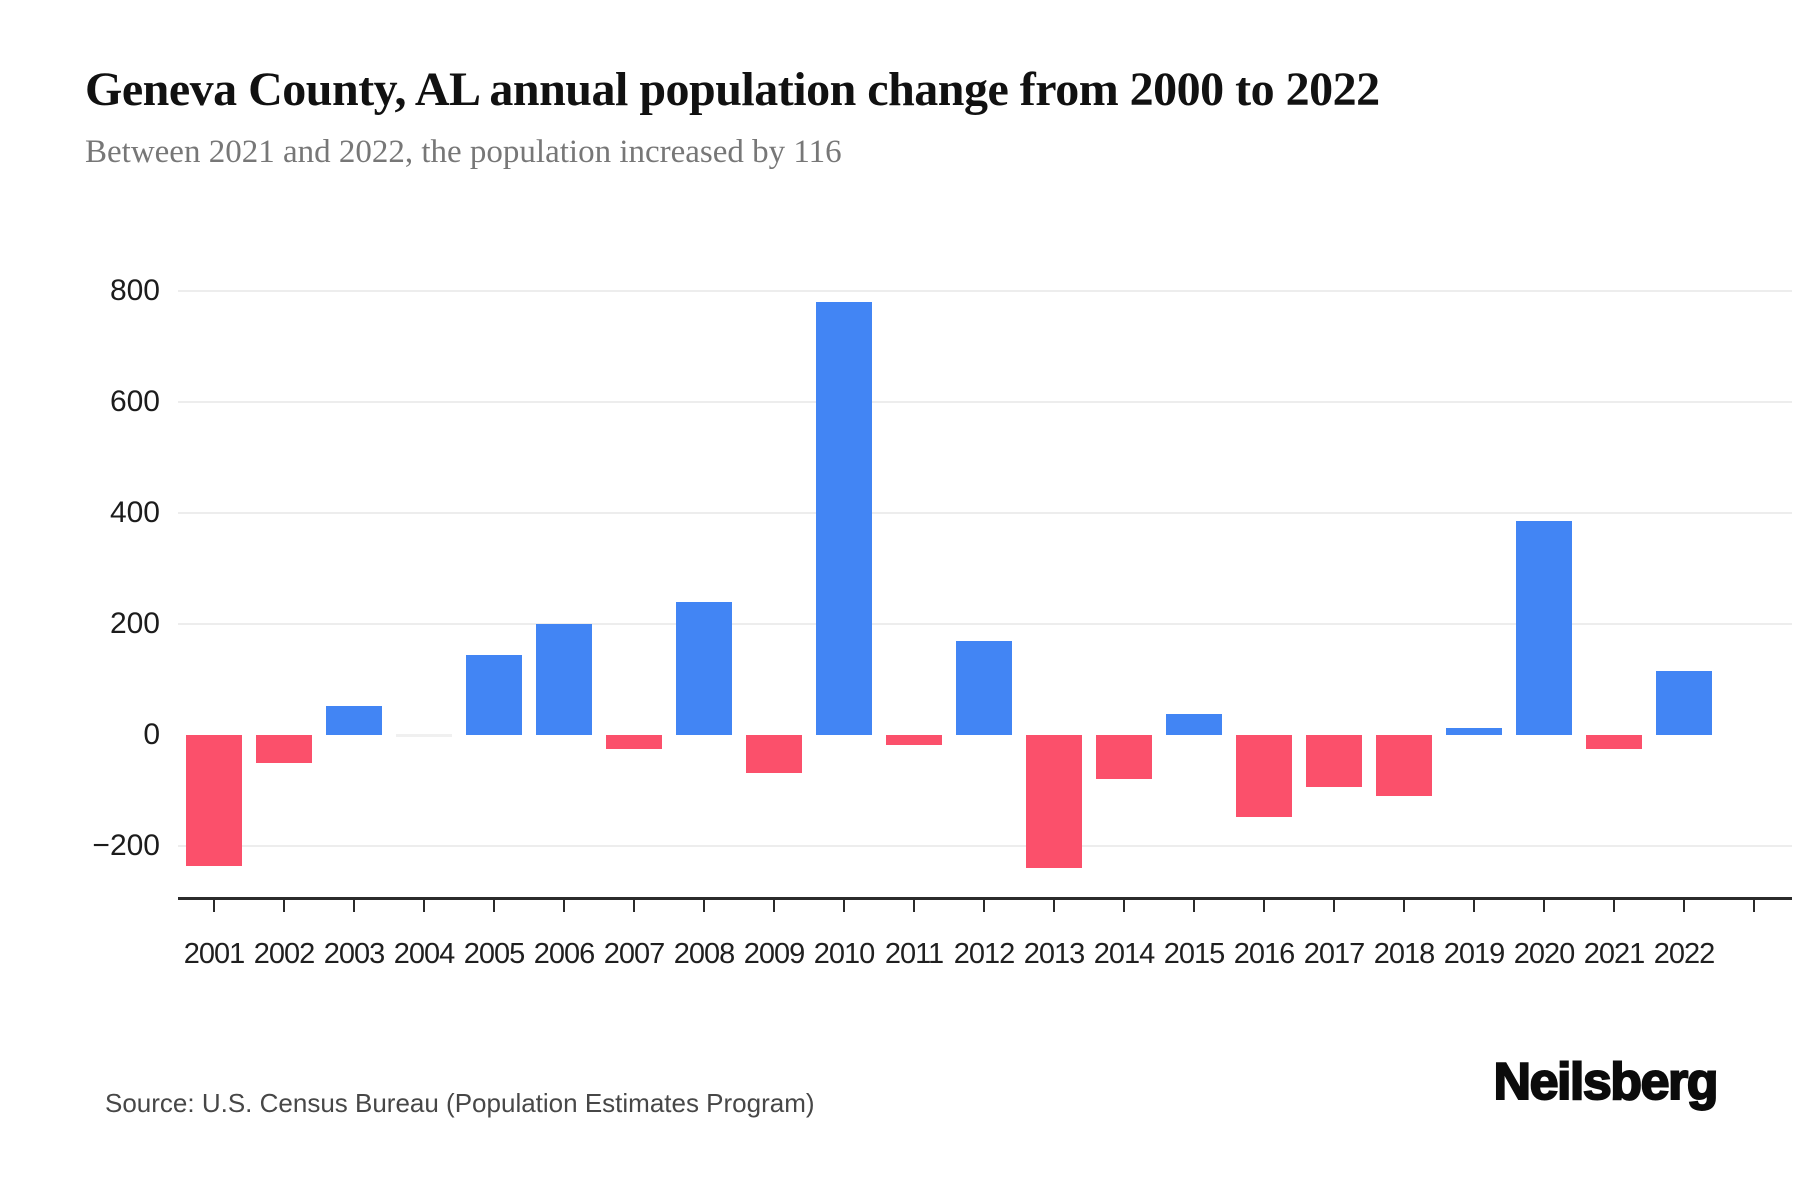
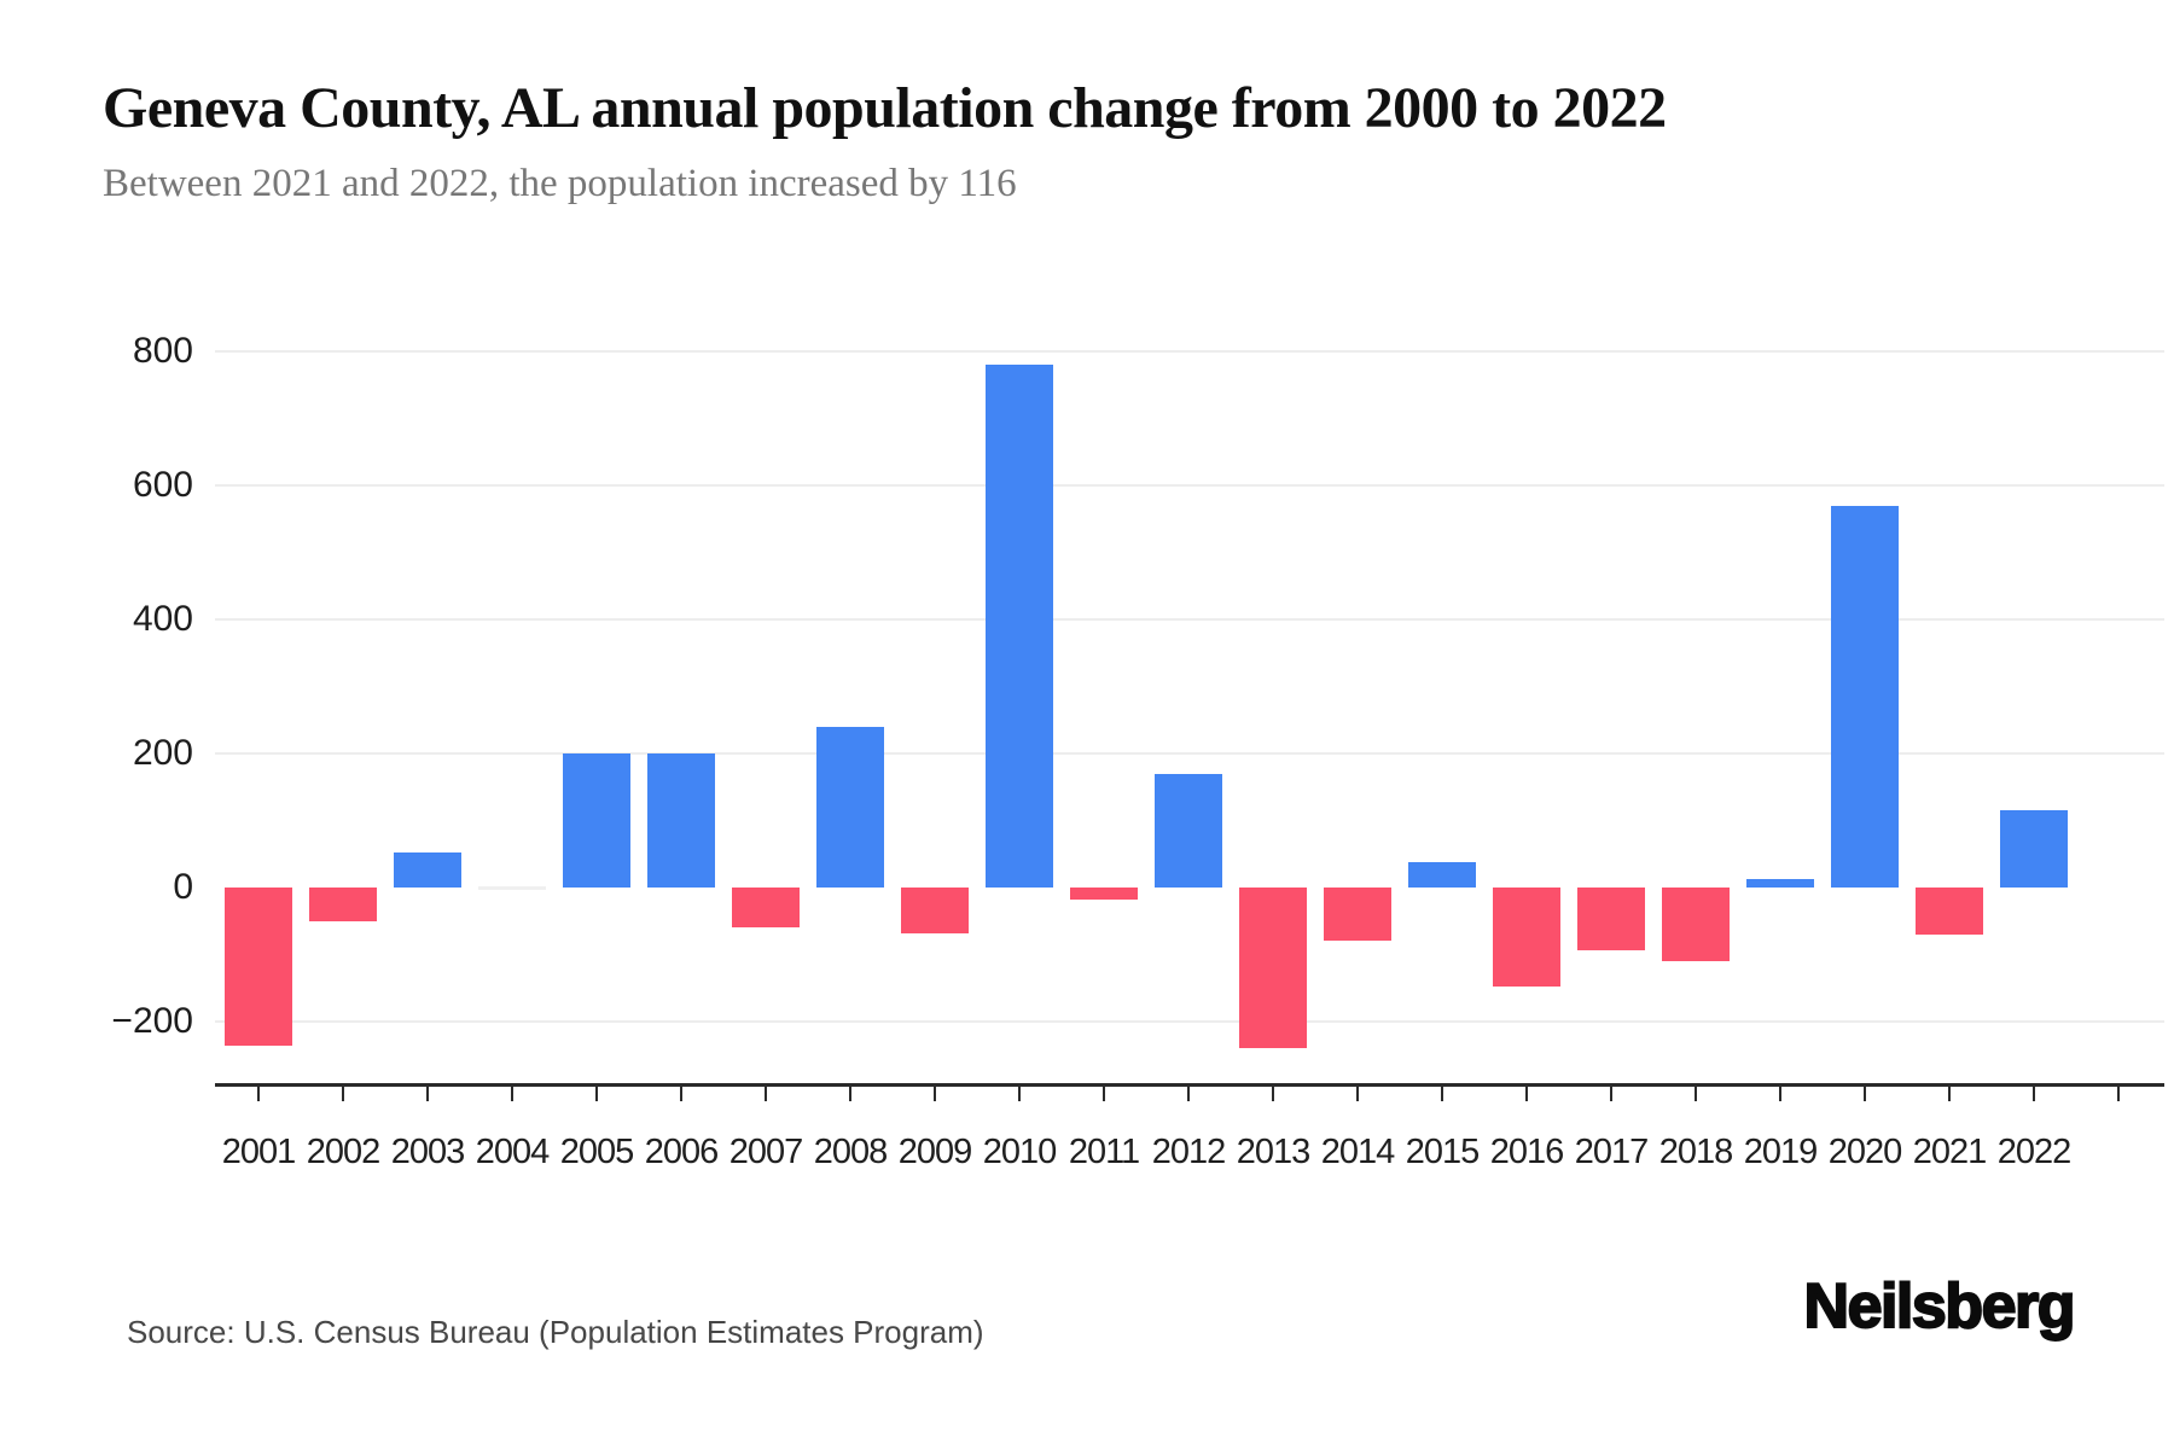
2005: 140 -> 200
2007: -20 -> -60
2020: 380 -> 570
2021: -30 -> -70
